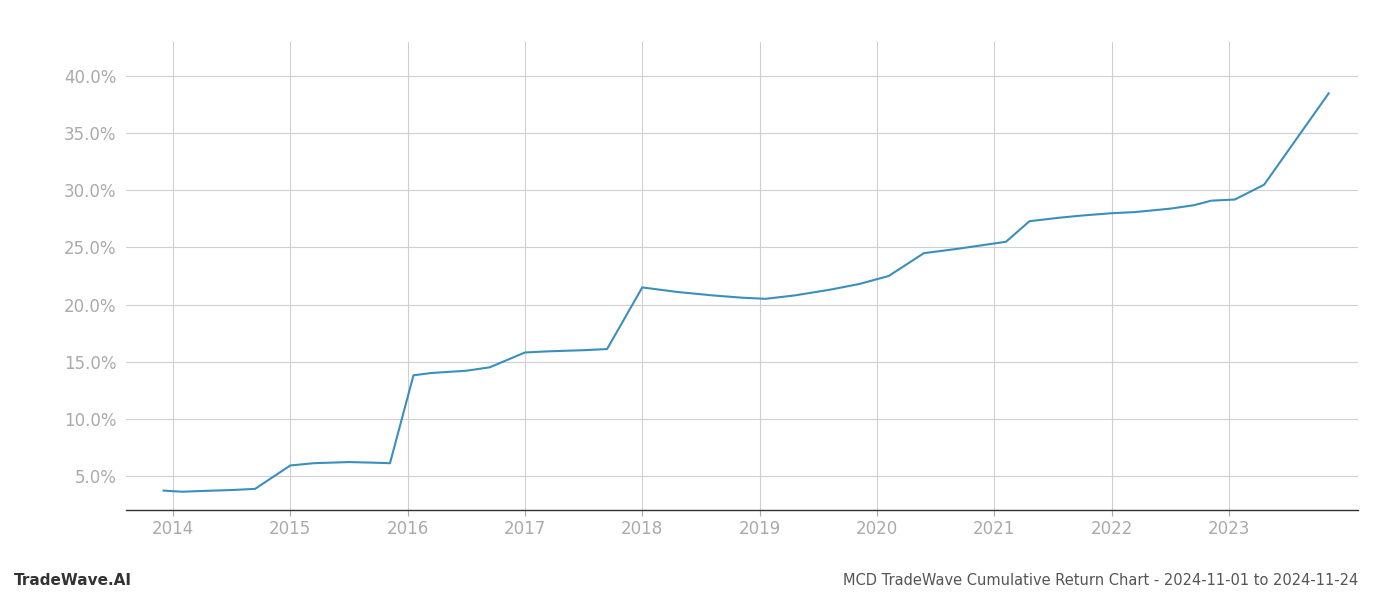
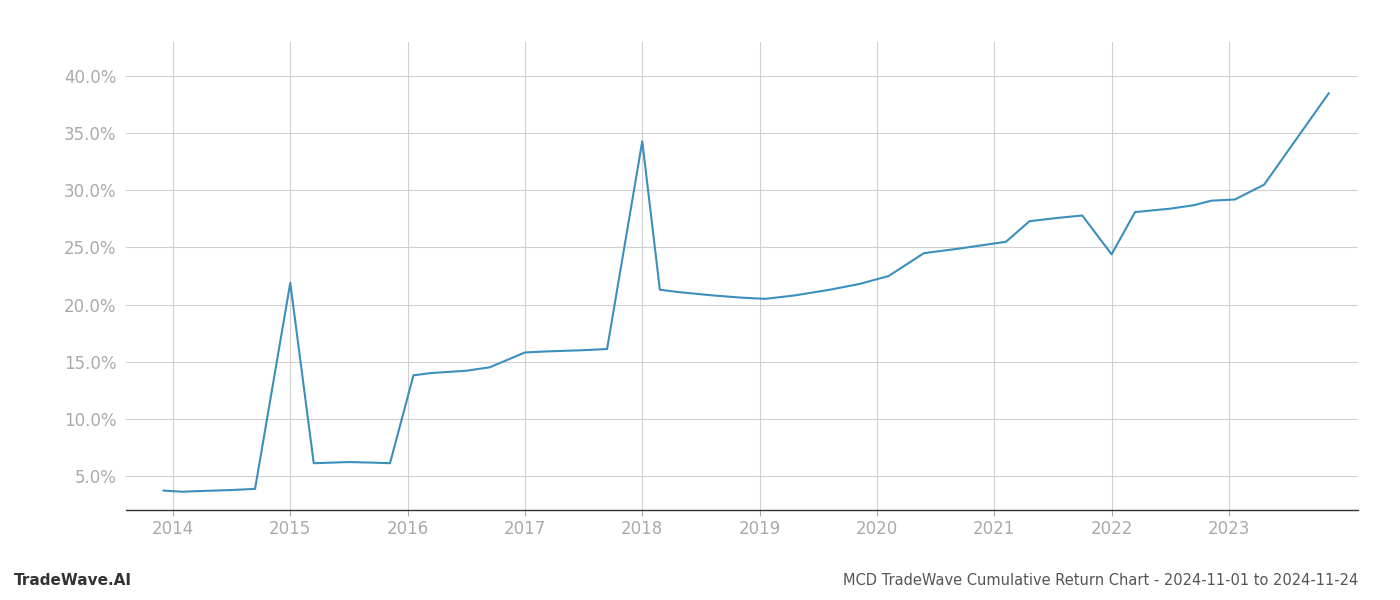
2015: 5.9% -> 21.9%
2018: 21.5% -> 34.3%
2022: 28.0% -> 24.4%
